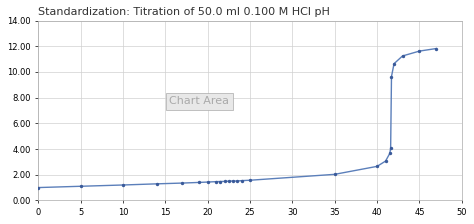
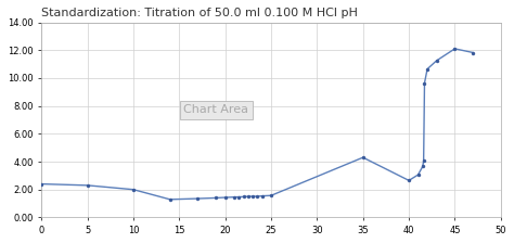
0: 1.0 -> 2.4
5: 1.1 -> 2.3
10: 1.2 -> 2.0
35: 2.0 -> 4.3
45: 11.6 -> 12.1
